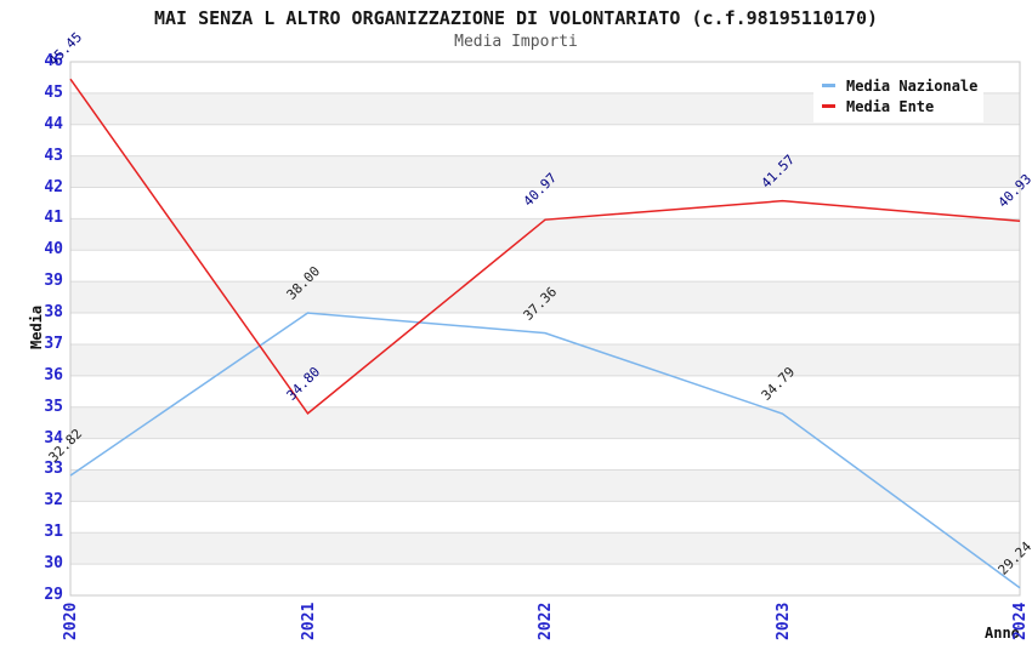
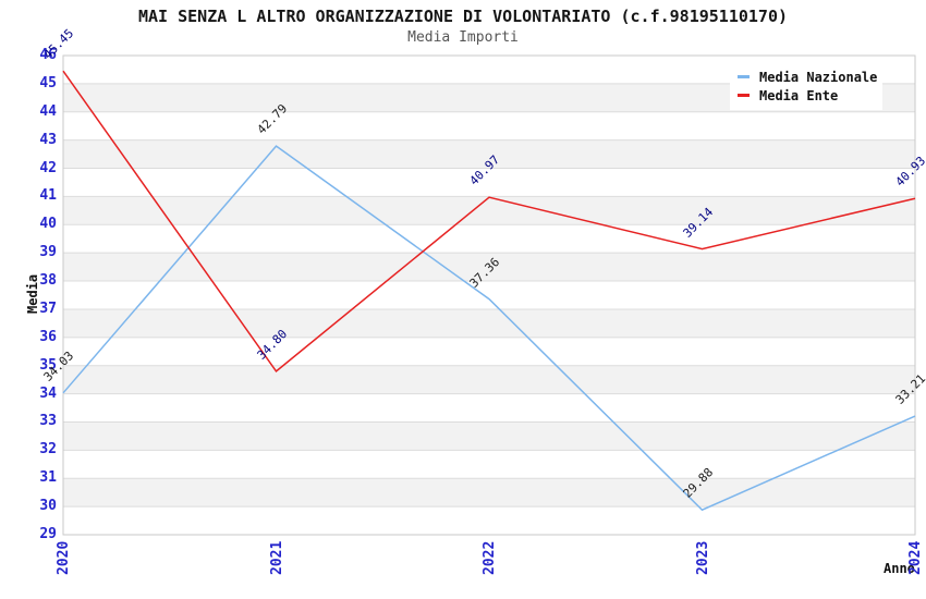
Media Nazionale/2020: 32.82 -> 34.03
Media Nazionale/2021: 38.00 -> 42.79
Media Nazionale/2023: 34.79 -> 29.88
Media Ente/2023: 41.57 -> 39.14
Media Nazionale/2024: 29.24 -> 33.21
